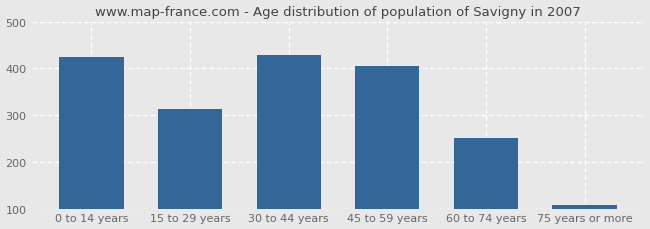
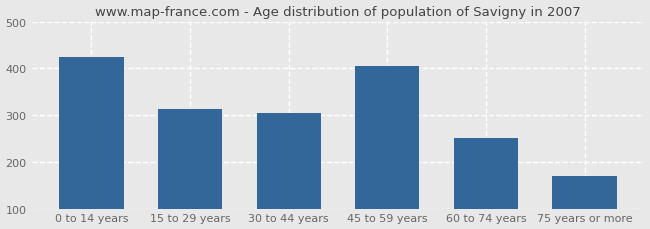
30 to 44 years: 428 -> 305
75 years or more: 107 -> 170
